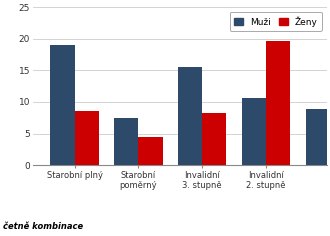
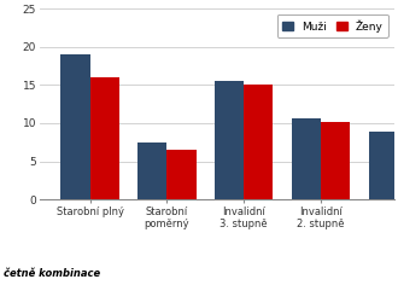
Ženy/Starobní plný: 8.6 -> 16.0
Ženy/Starobní poměrný: 4.4 -> 6.5
Ženy/Invalidní 3. stupně: 8.2 -> 15.0
Ženy/Invalidní 2. stupně: 19.6 -> 10.1
